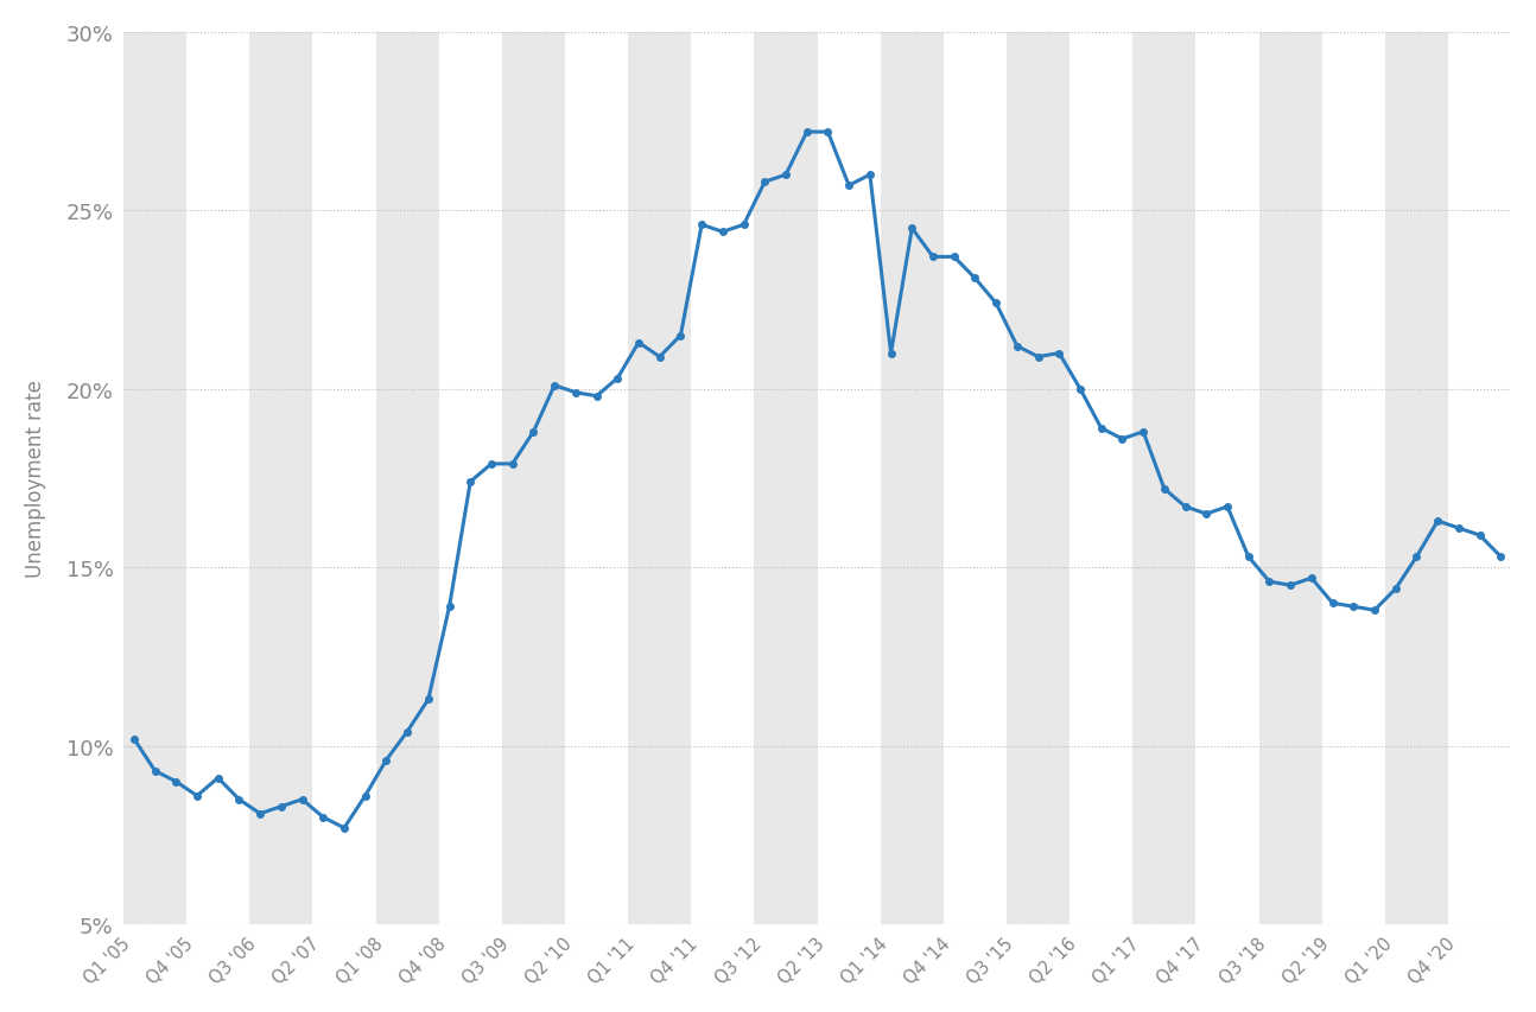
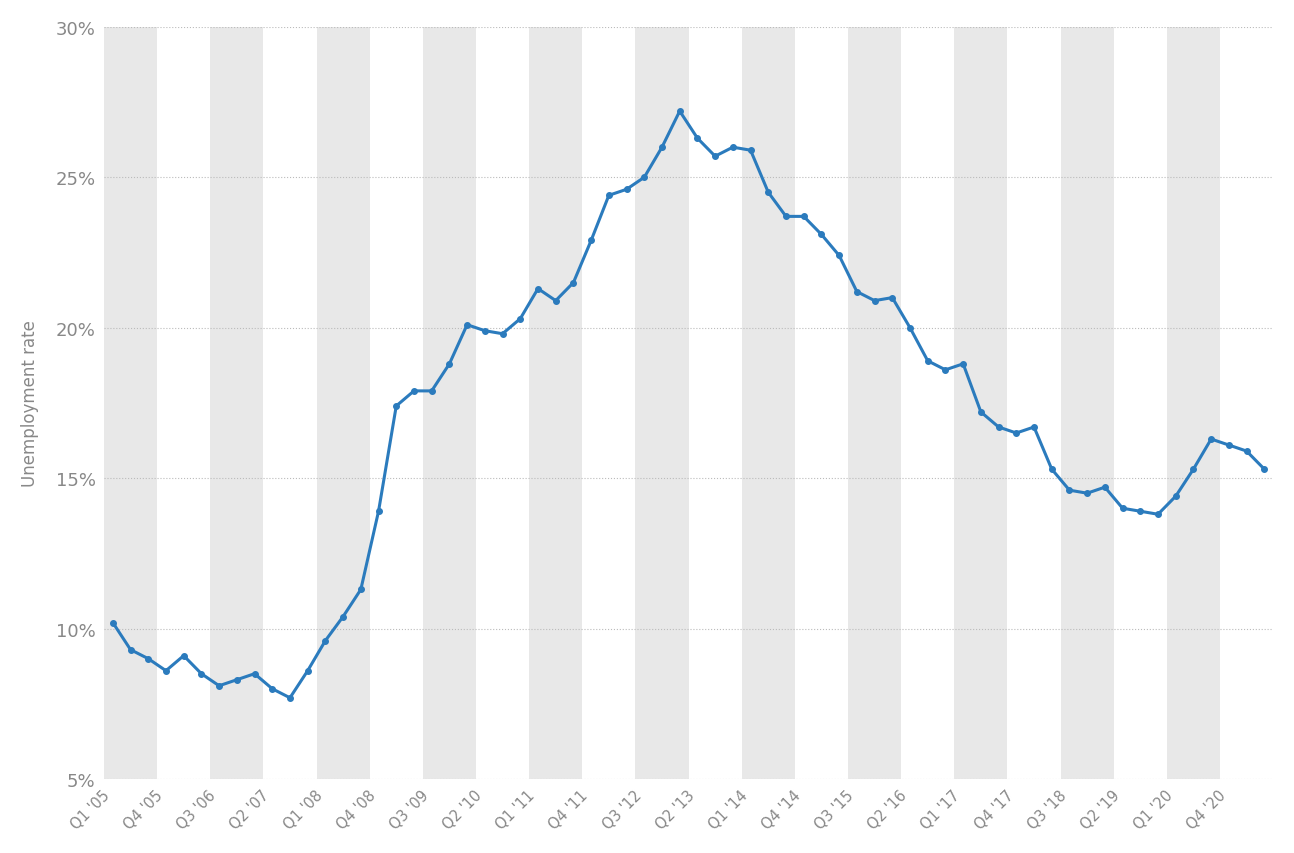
Q4 '11: 24.6% -> 22.9%
Q3 '12: 25.8% -> 25.0%
Q2 '13: 27.2% -> 26.3%
Q1 '14: 21.0% -> 25.9%
